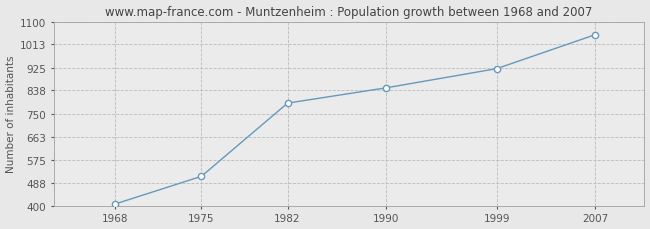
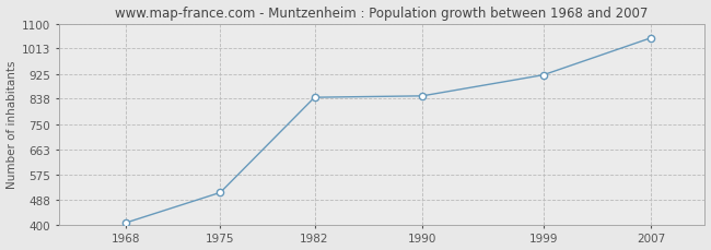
1982: 790 -> 843
